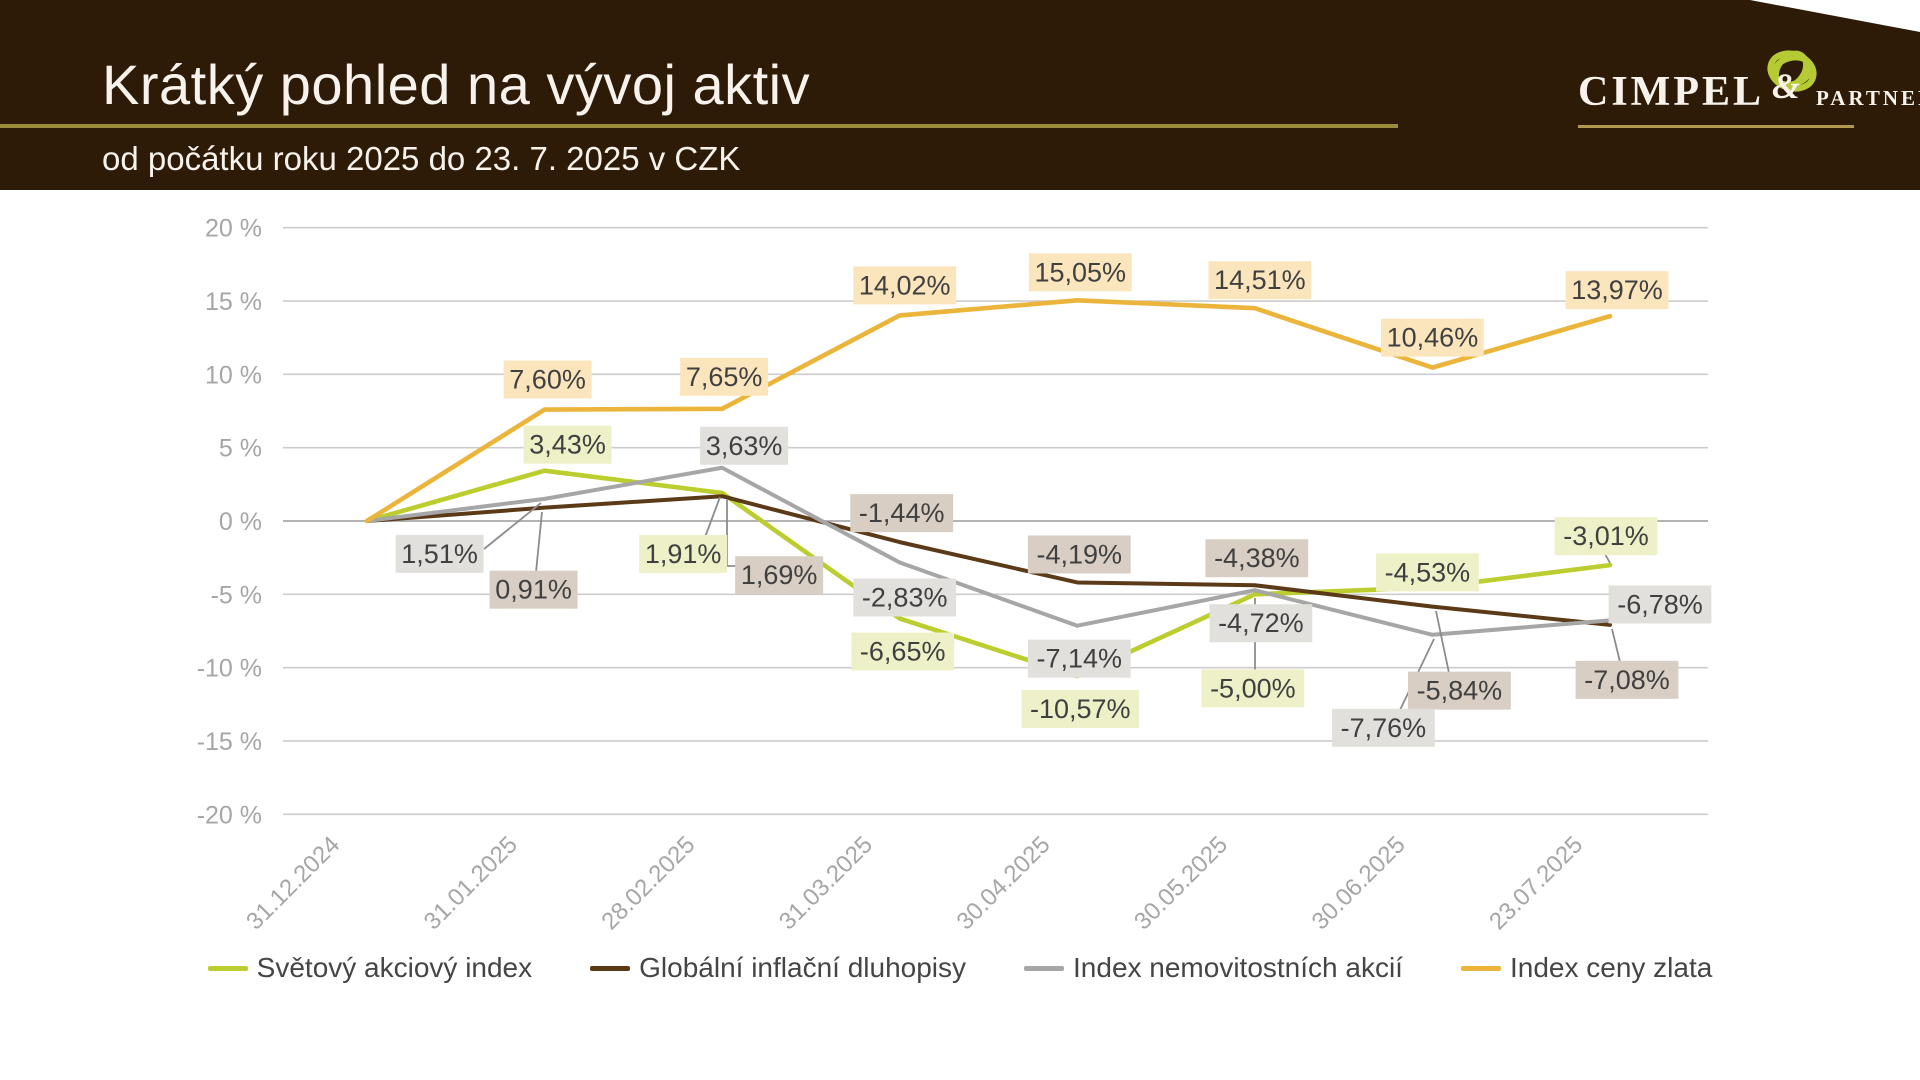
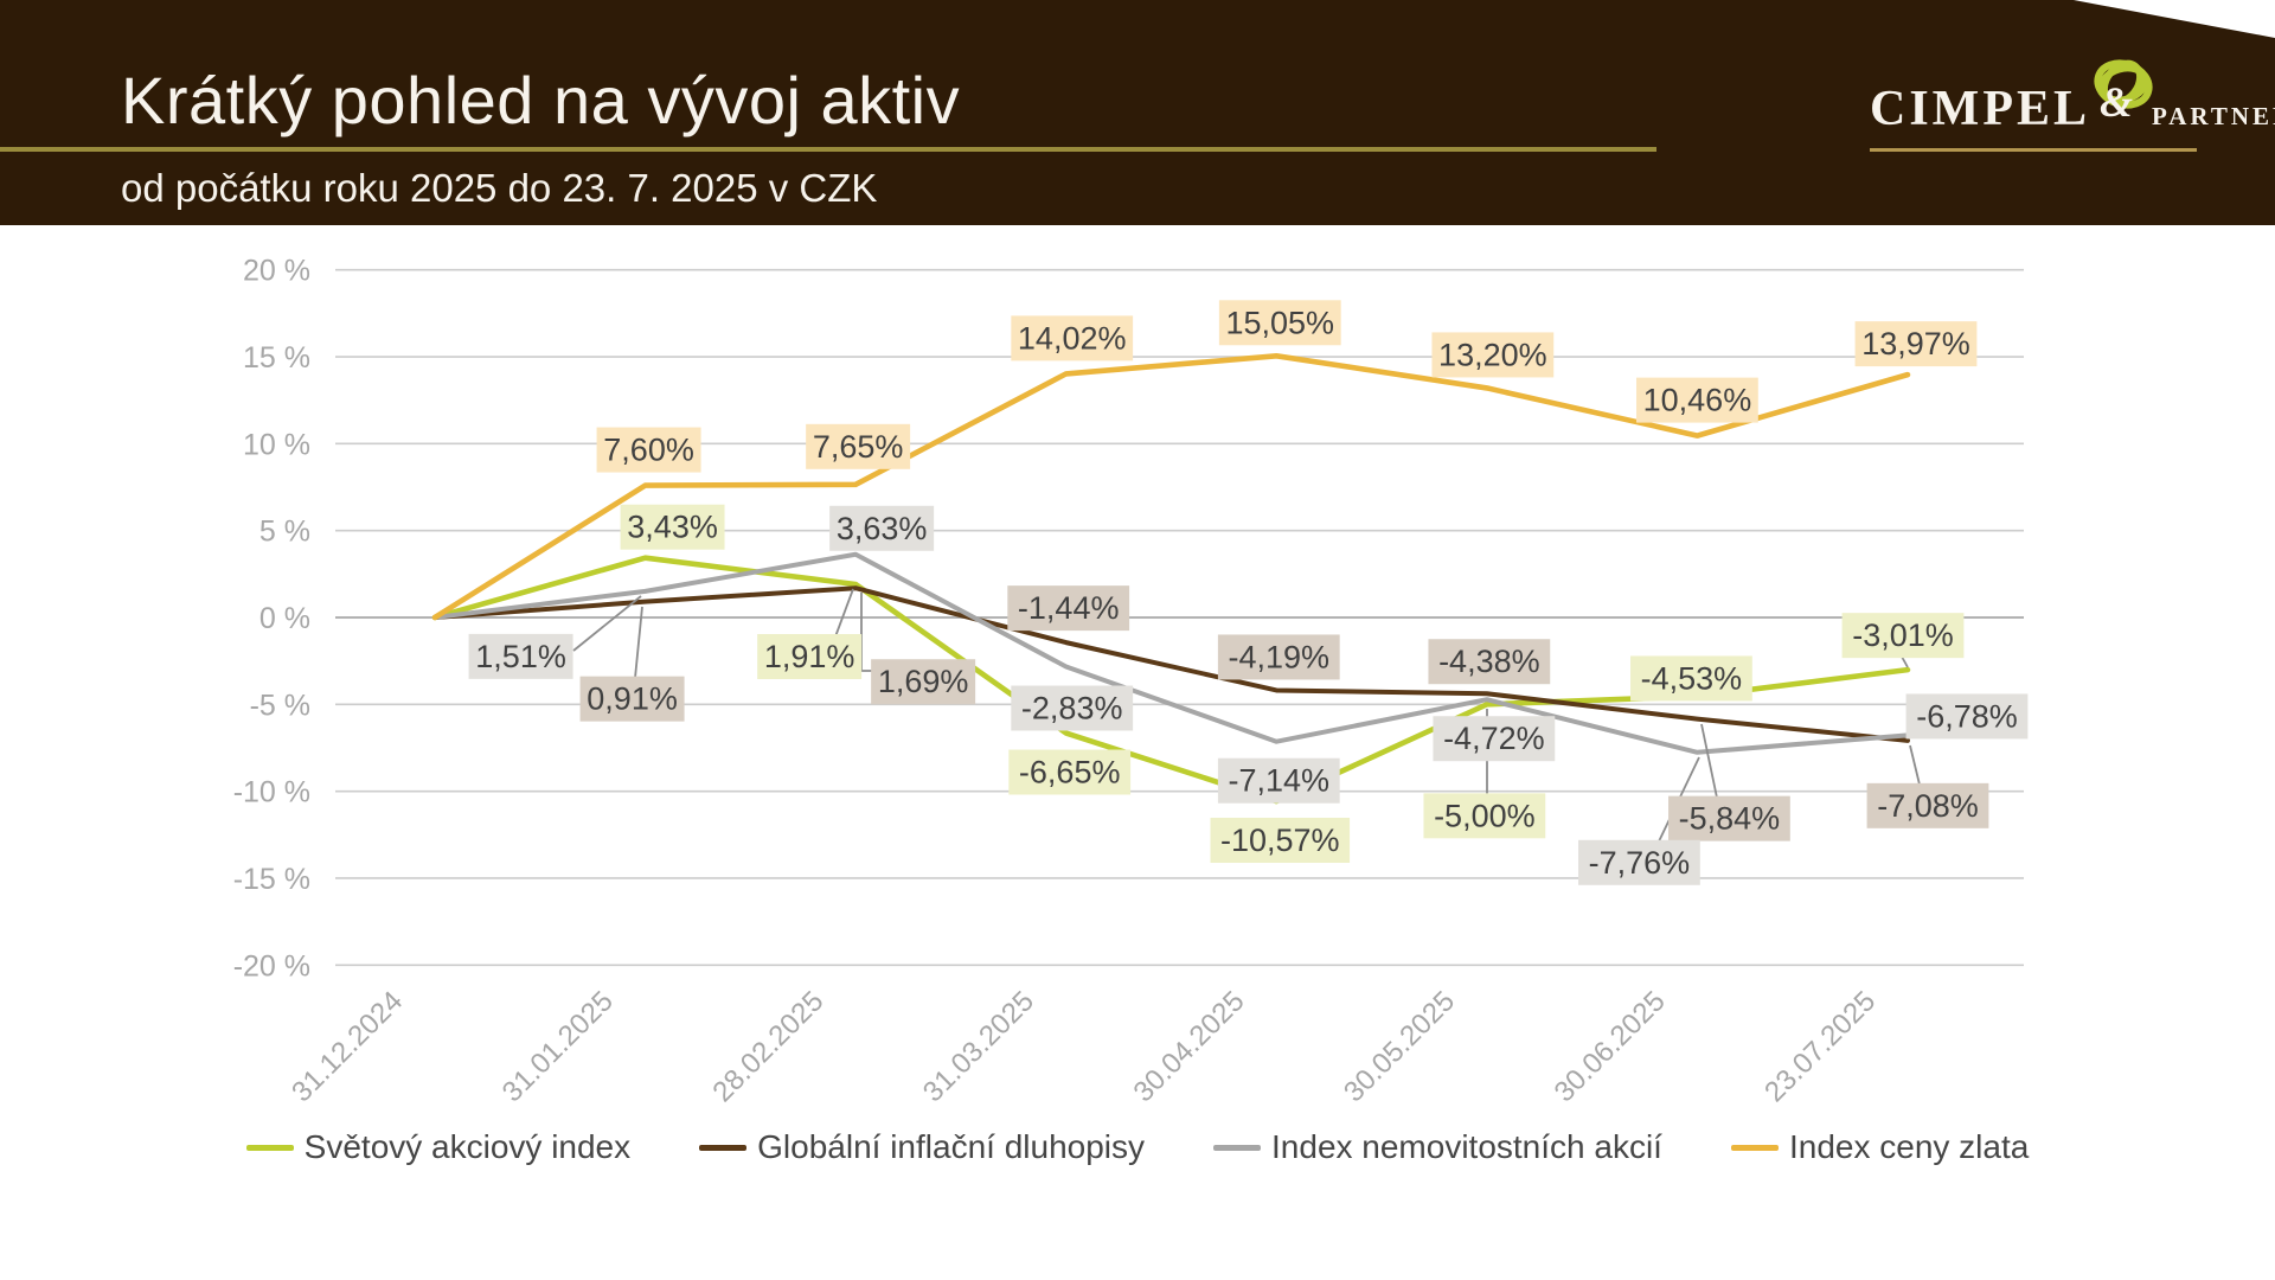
Index ceny zlata/30.05.2025: 14,51% -> 13,20%
